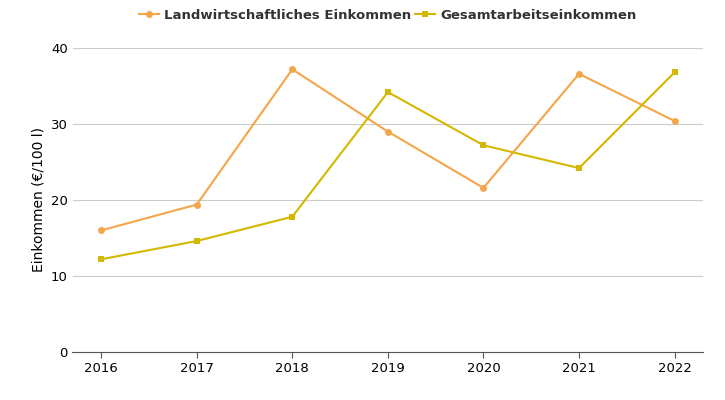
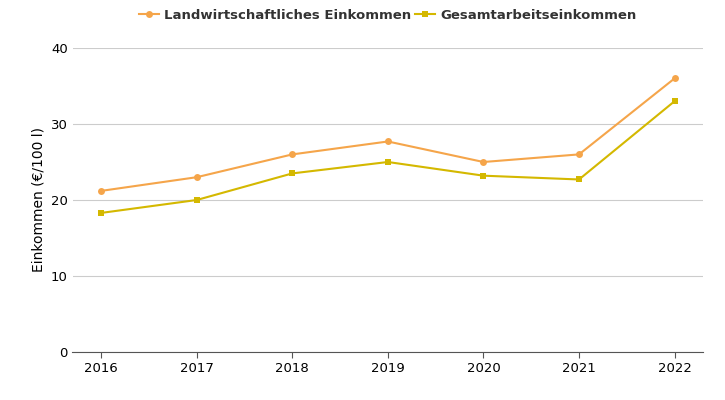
Landwirtschaftliches Einkommen/2016: 16.0 -> 21.2
Gesamtarbeitseinkommen/2016: 12.2 -> 18.3
Landwirtschaftliches Einkommen/2017: 19.4 -> 23.0
Gesamtarbeitseinkommen/2017: 14.6 -> 20.0
Landwirtschaftliches Einkommen/2018: 37.2 -> 26.0
Gesamtarbeitseinkommen/2018: 17.8 -> 23.5
Landwirtschaftliches Einkommen/2019: 29.0 -> 27.7
Gesamtarbeitseinkommen/2019: 34.2 -> 25.0
Landwirtschaftliches Einkommen/2020: 21.6 -> 25.0
Gesamtarbeitseinkommen/2020: 27.2 -> 23.2
Landwirtschaftliches Einkommen/2021: 36.6 -> 26.0
Gesamtarbeitseinkommen/2021: 24.2 -> 22.7
Landwirtschaftliches Einkommen/2022: 30.4 -> 36.0
Gesamtarbeitseinkommen/2022: 36.8 -> 33.0
